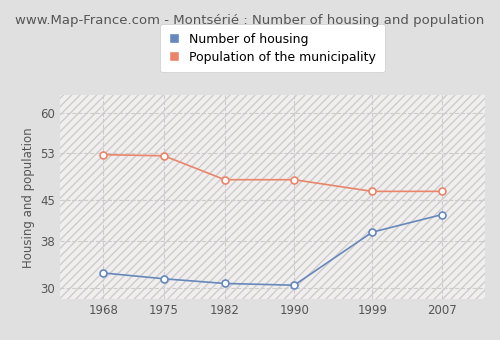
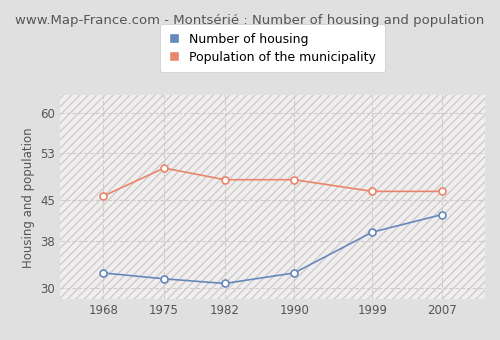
Population of the municipality/1968: 52.8 -> 45.7
Population of the municipality/1975: 52.6 -> 50.5
Number of housing/1990: 30.4 -> 32.5
